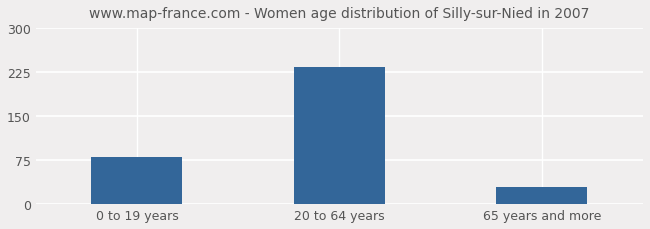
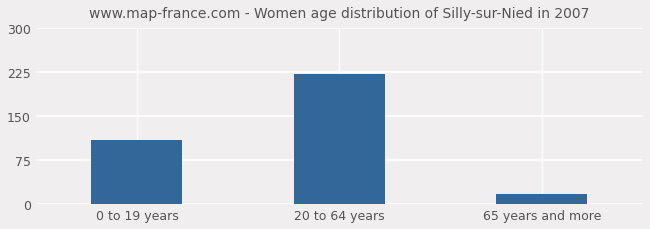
0 to 19 years: 80 -> 110
20 to 64 years: 234 -> 222
65 years and more: 30 -> 18
